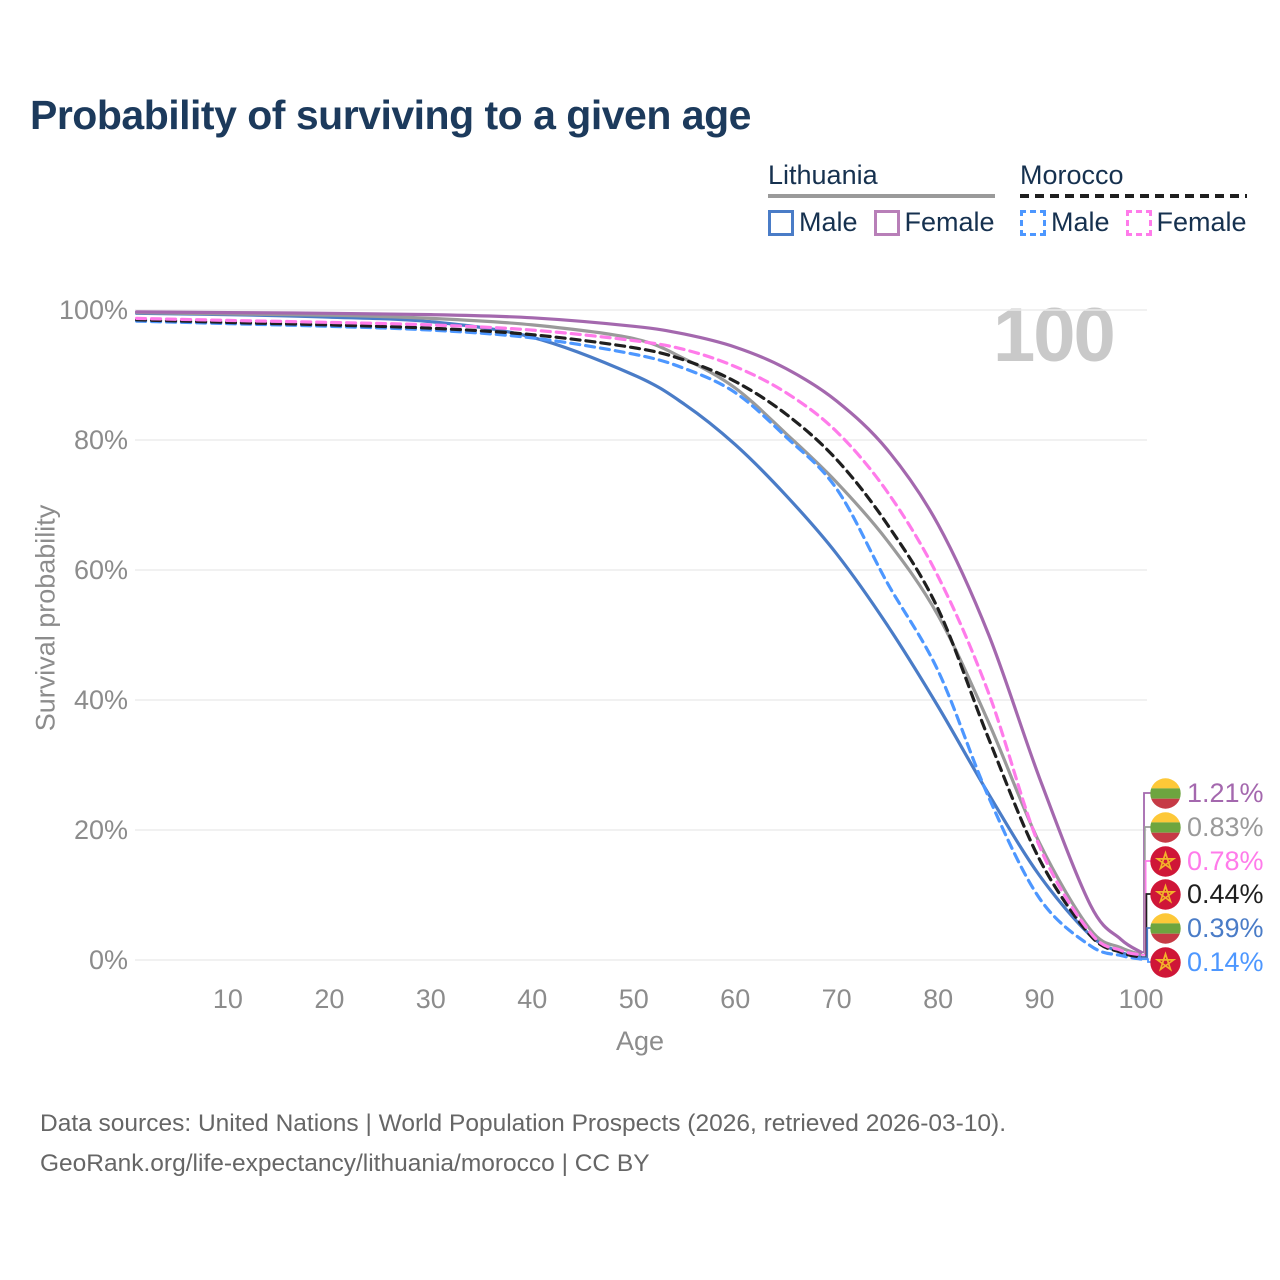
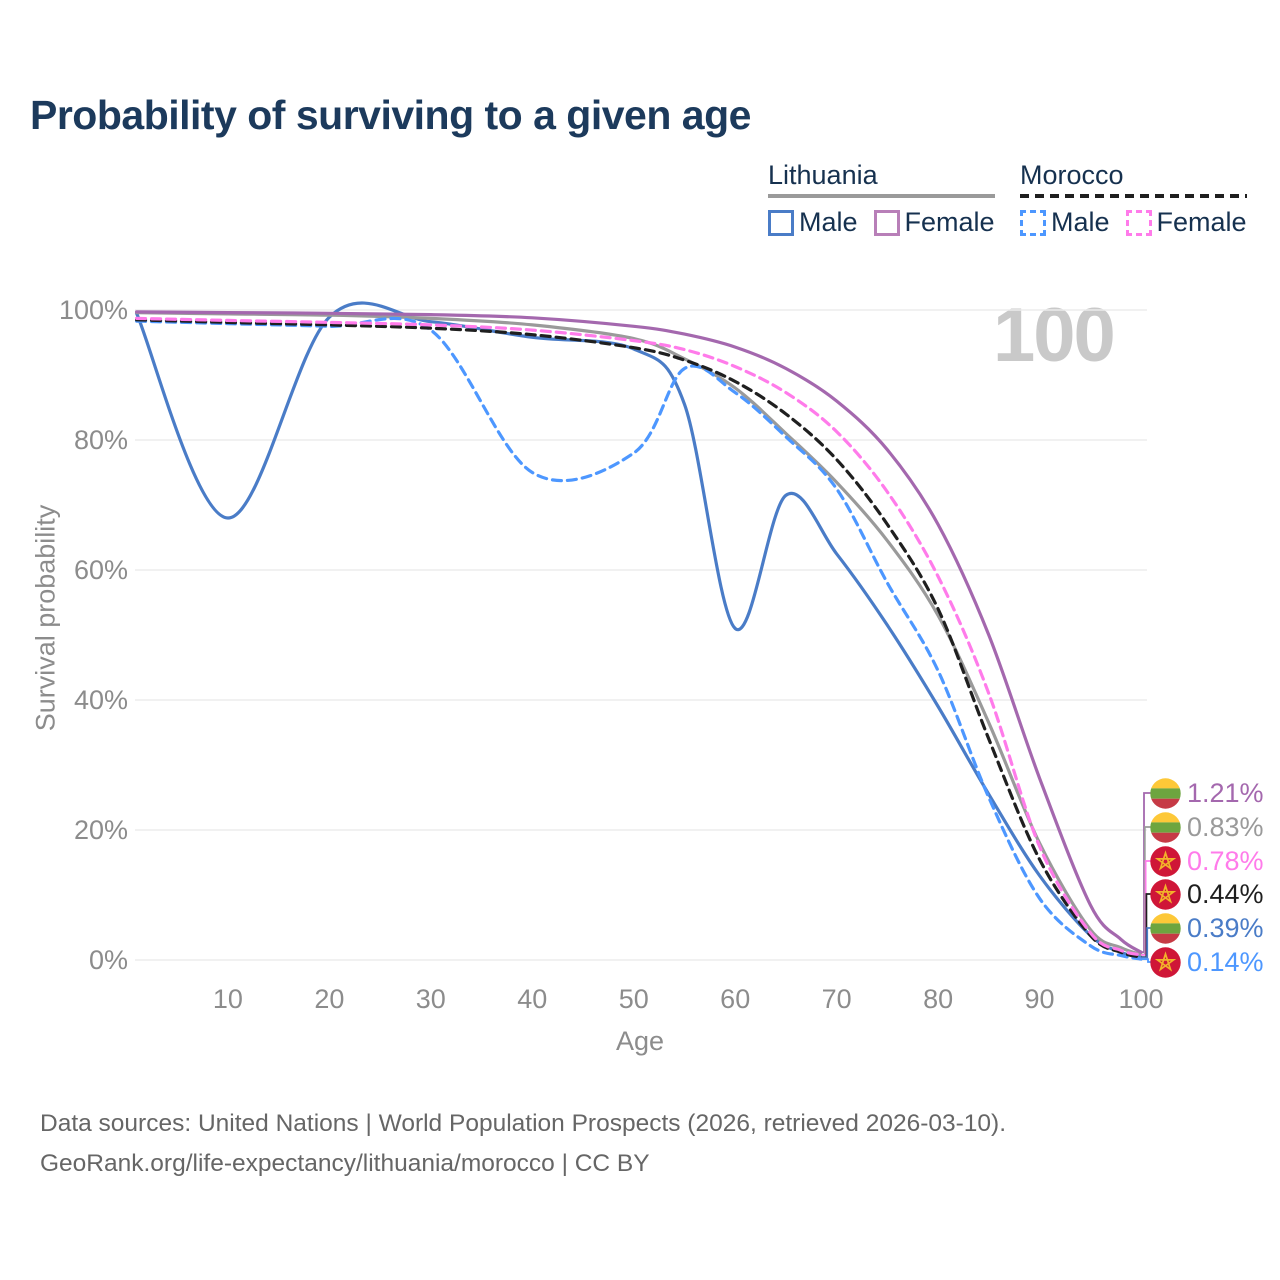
Lithuania Male/10: 99% -> 68%
Morocco Male/40: 96% -> 75%
Lithuania Male/50: 90% -> 94%
Morocco Male/50: 93% -> 78%
Lithuania Male/60: 79% -> 51%
